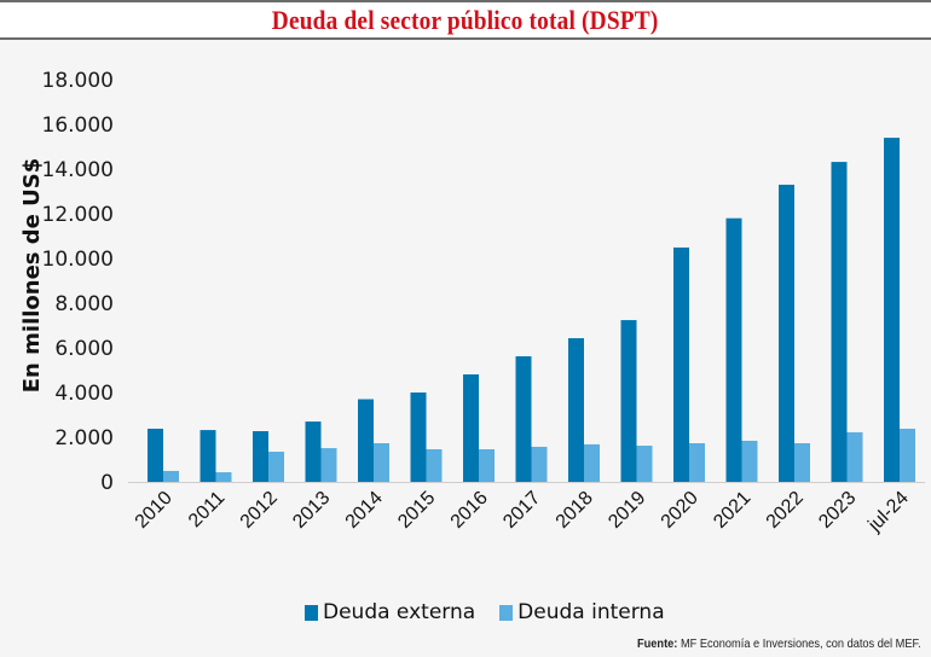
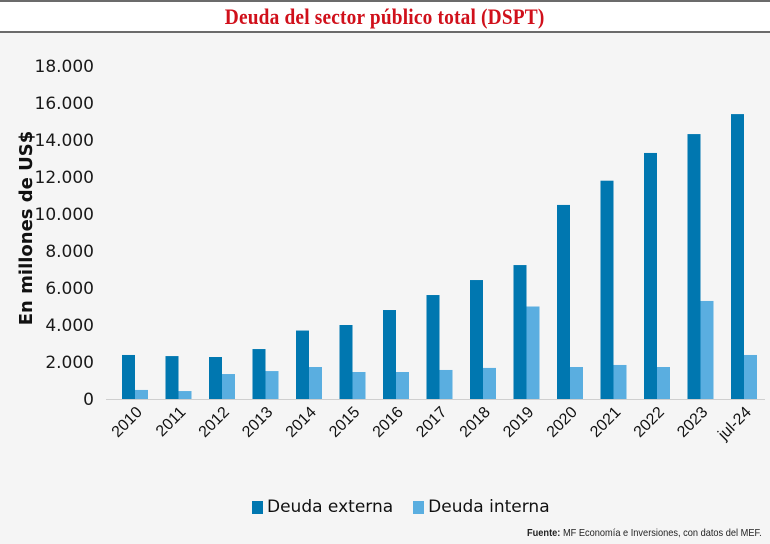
Deuda interna/2019: 1600 -> 5000
Deuda interna/2023: 2200 -> 5300
